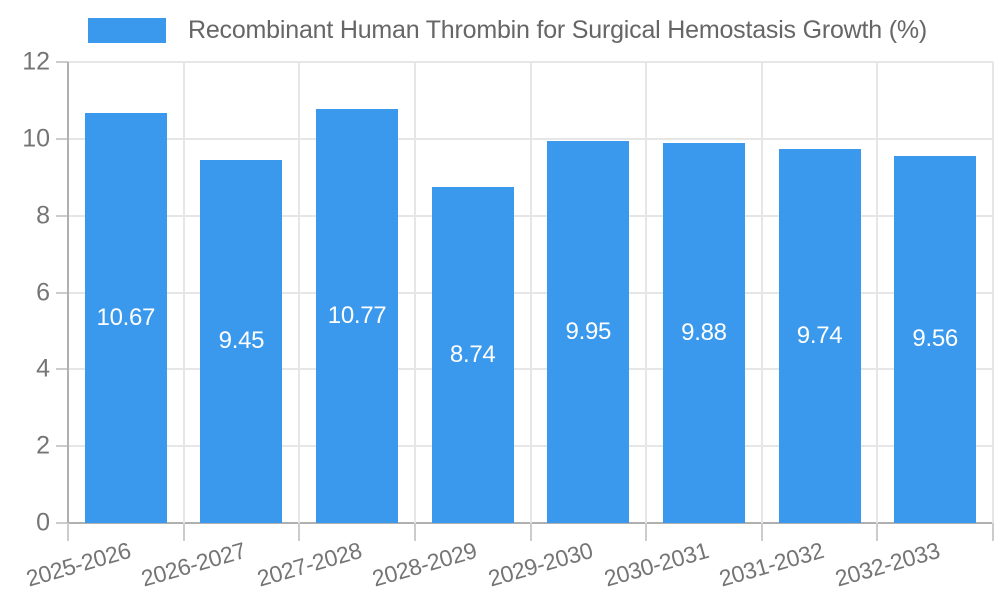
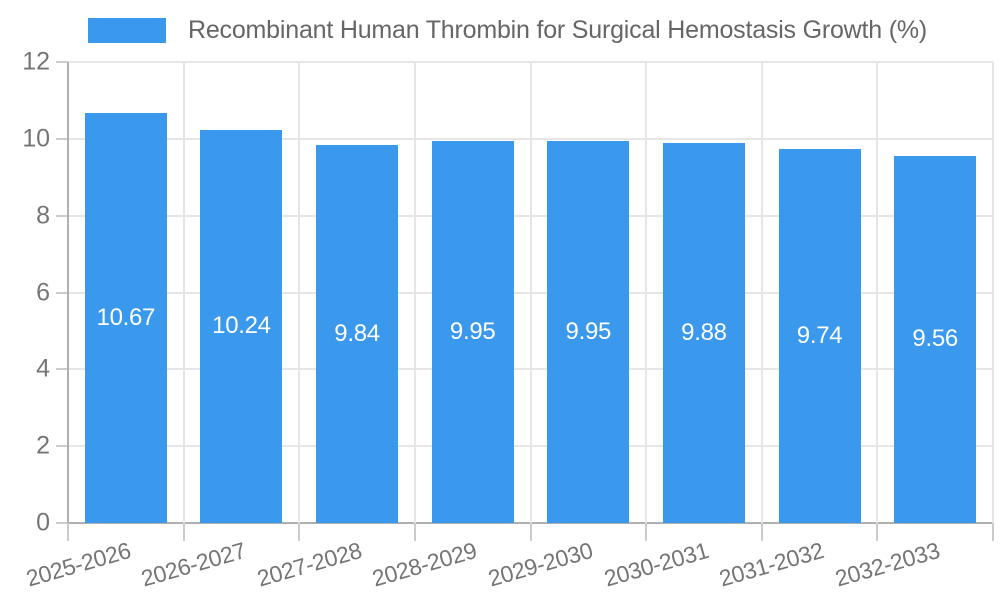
2026-2027: 9.45 -> 10.24
2027-2028: 10.77 -> 9.84
2028-2029: 8.74 -> 9.95
